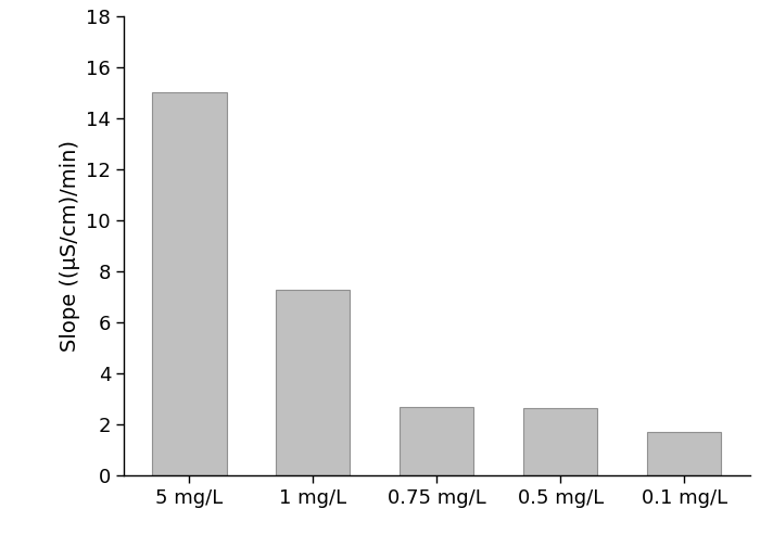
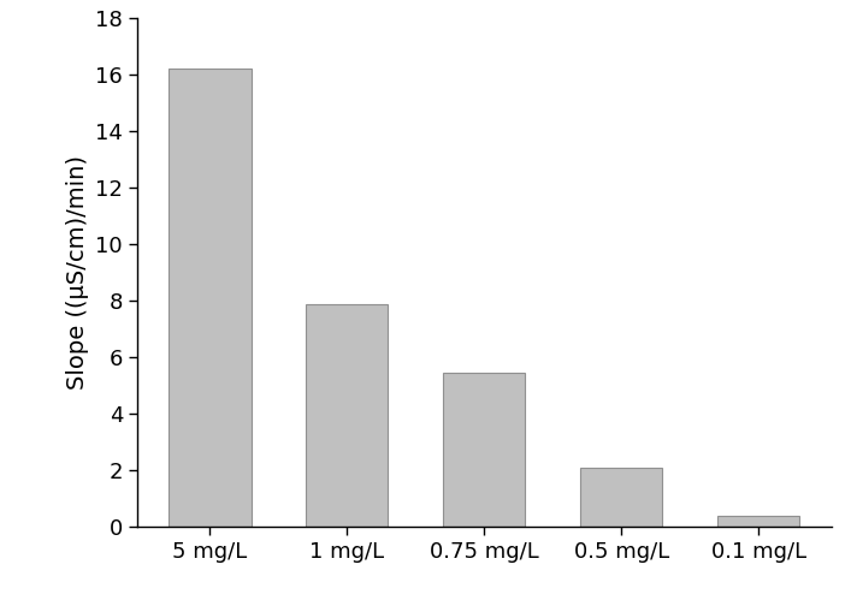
5 mg/L: 15.05 -> 16.20
1 mg/L: 7.30 -> 7.90
0.75 mg/L: 2.70 -> 5.45
0.5 mg/L: 2.65 -> 2.10
0.1 mg/L: 1.70 -> 0.40
